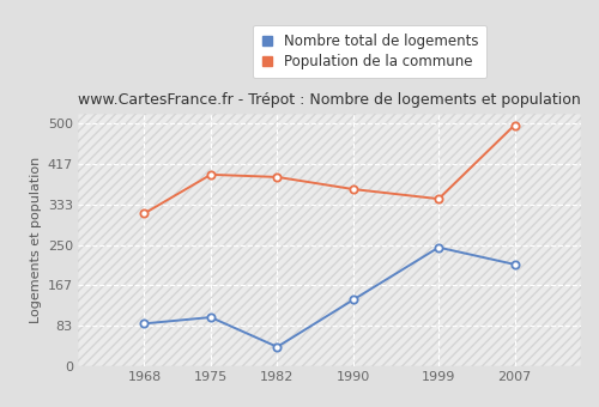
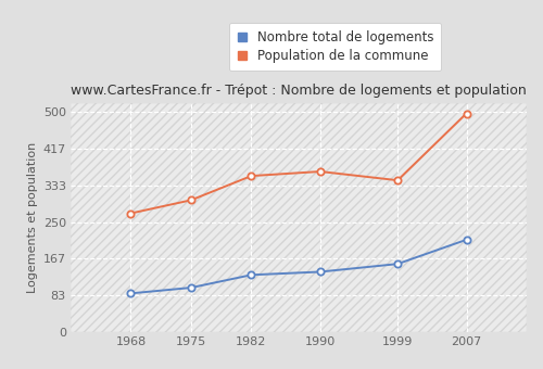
Population de la commune/1968: 315 -> 270
Population de la commune/1975: 395 -> 300
Nombre total de logements/1982: 40 -> 130
Population de la commune/1982: 390 -> 355
Nombre total de logements/1999: 245 -> 155
